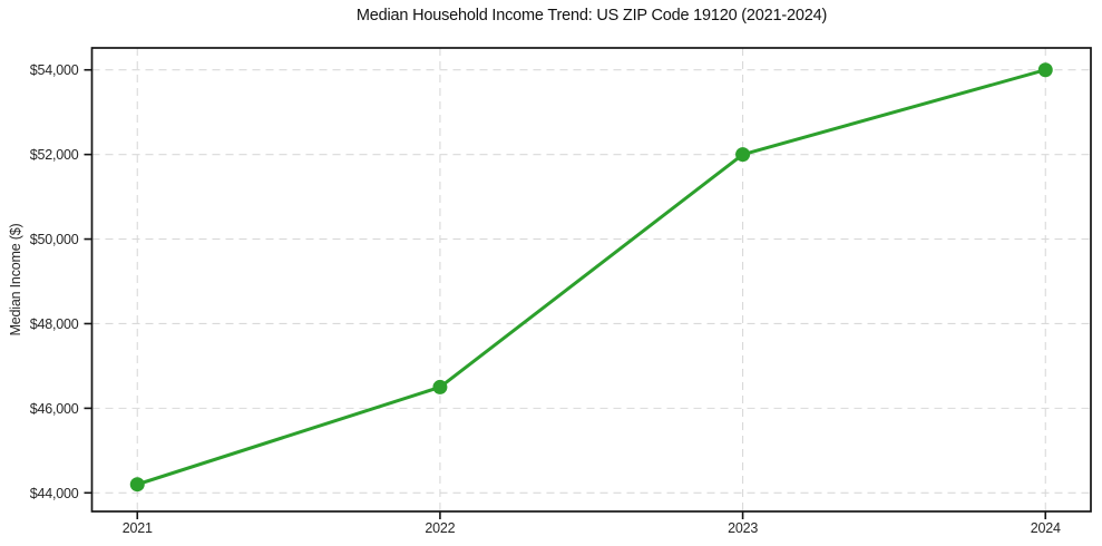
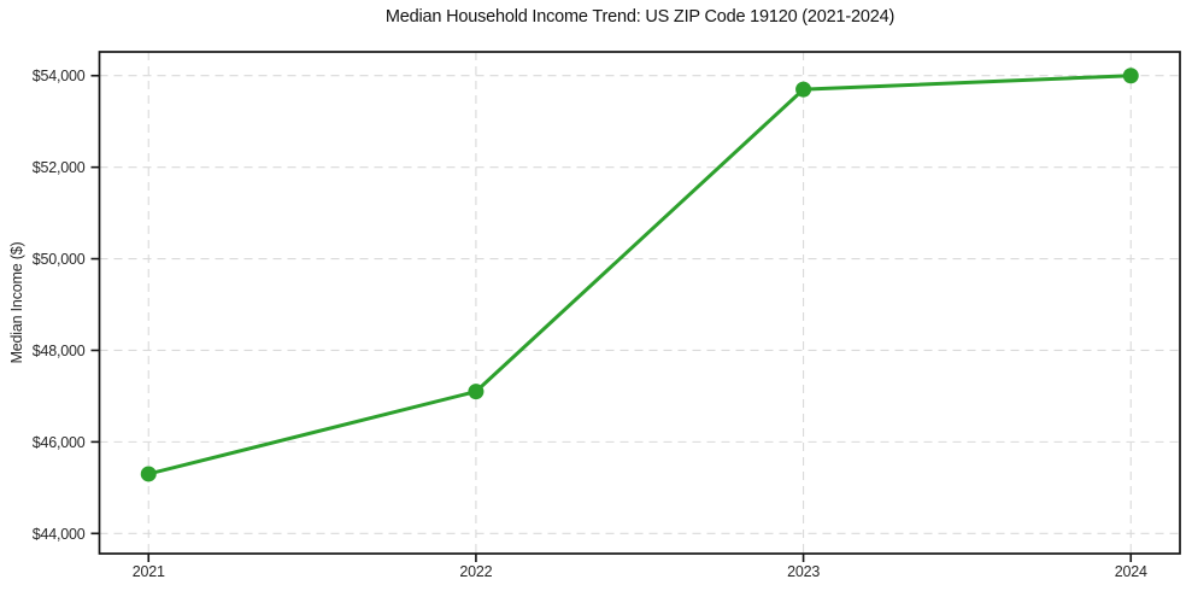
2021: $44200 -> $45300
2022: $46500 -> $47100
2023: $52000 -> $53700
